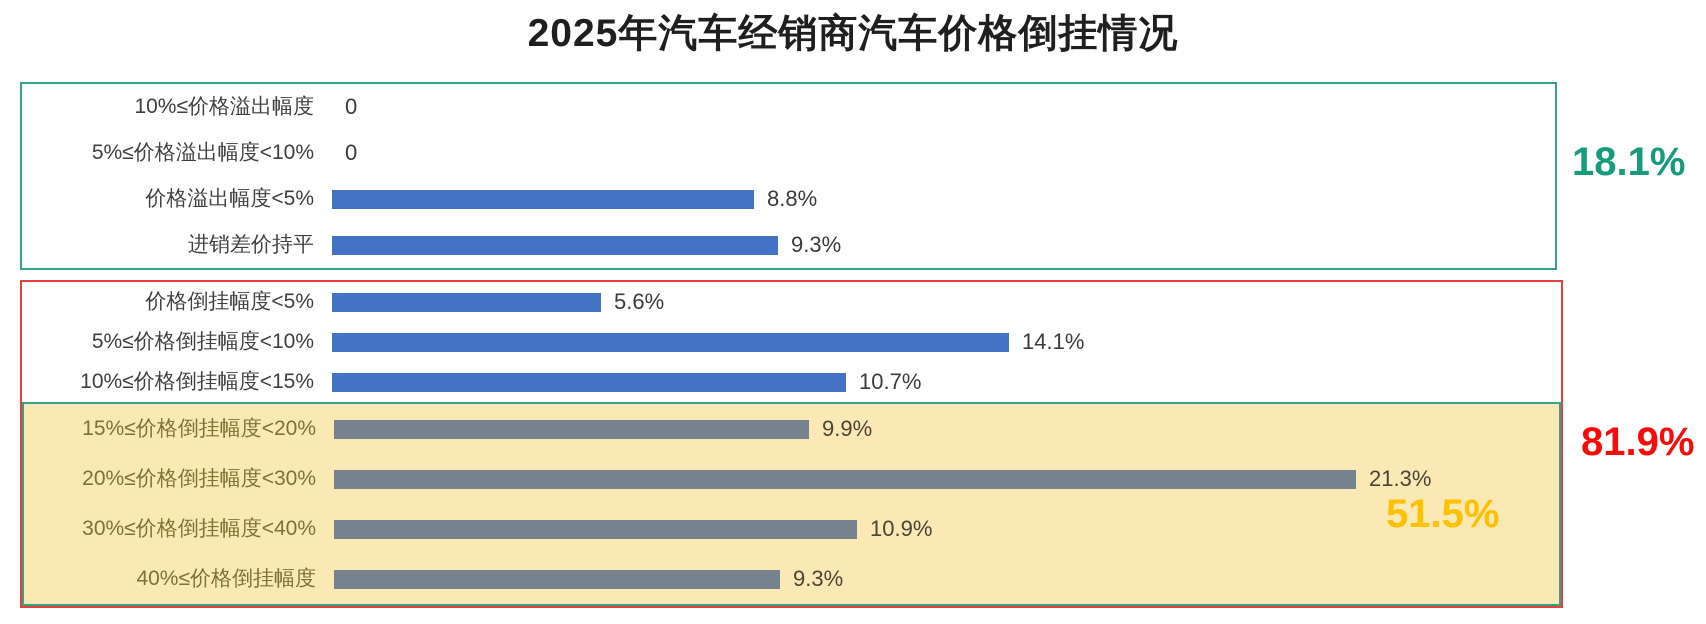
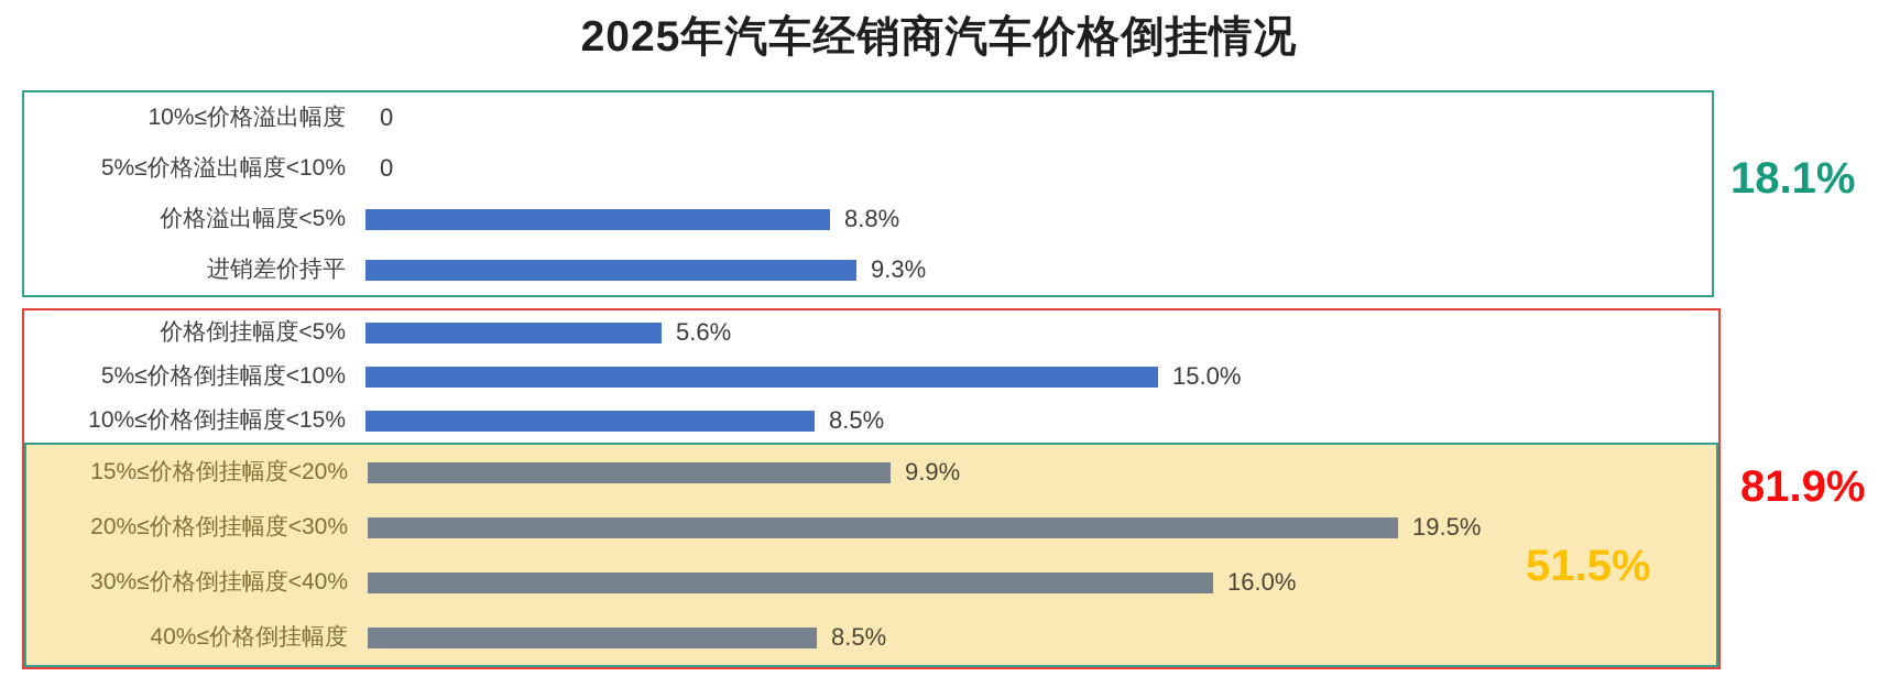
5%≤价格倒挂幅度<10%: 14.1% -> 15.0%
10%≤价格倒挂幅度<15%: 10.7% -> 8.5%
20%≤价格倒挂幅度<30%: 21.3% -> 19.5%
30%≤价格倒挂幅度<40%: 10.9% -> 16.0%
40%≤价格倒挂幅度: 9.3% -> 8.5%
